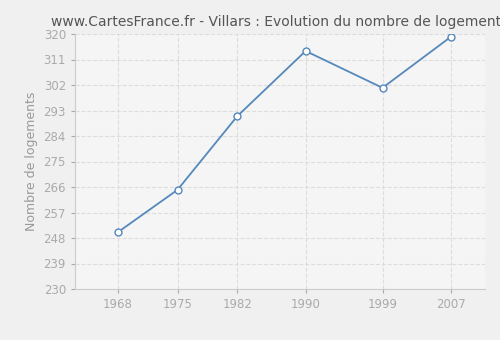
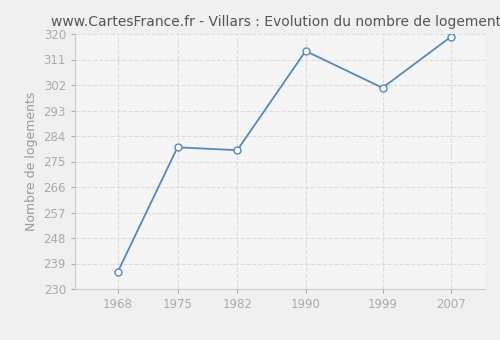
1968: 250 -> 236
1975: 265 -> 280
1982: 291 -> 279
